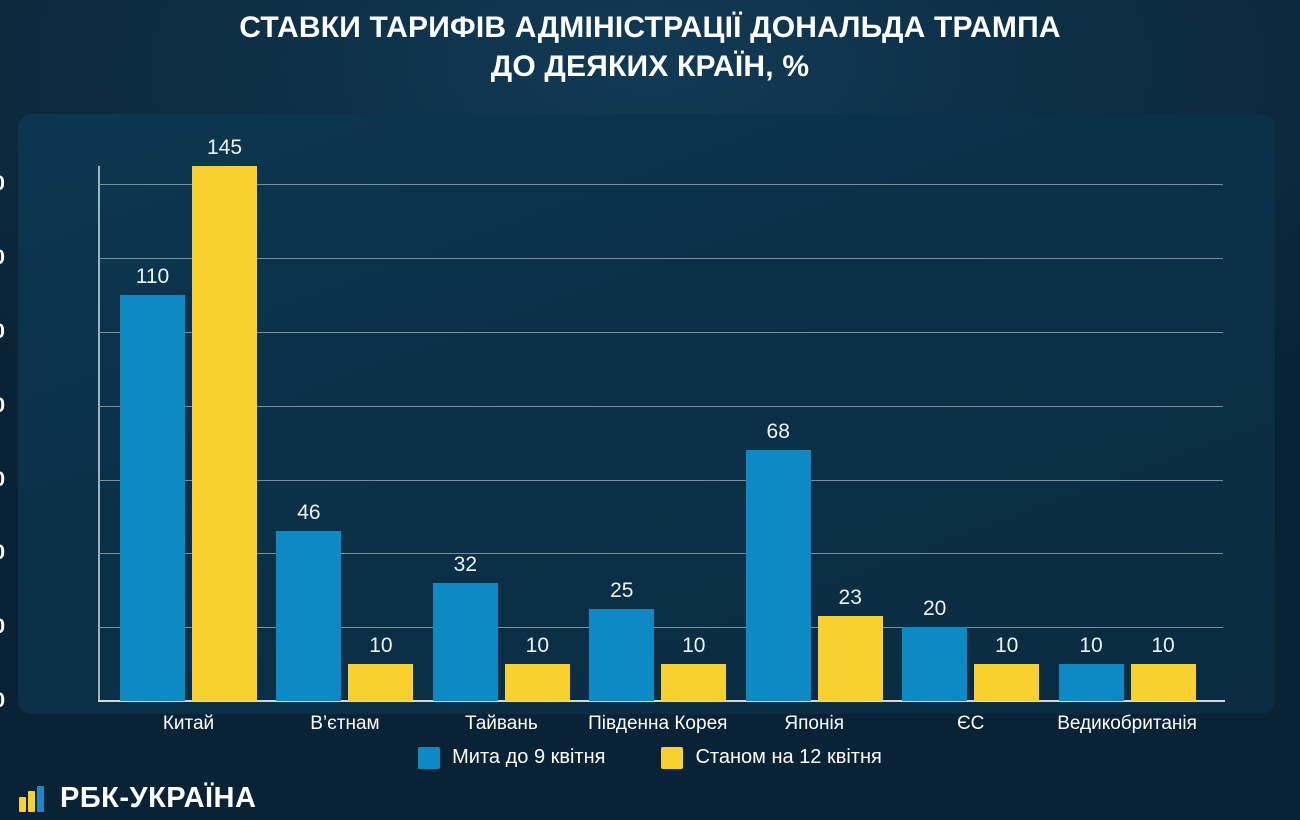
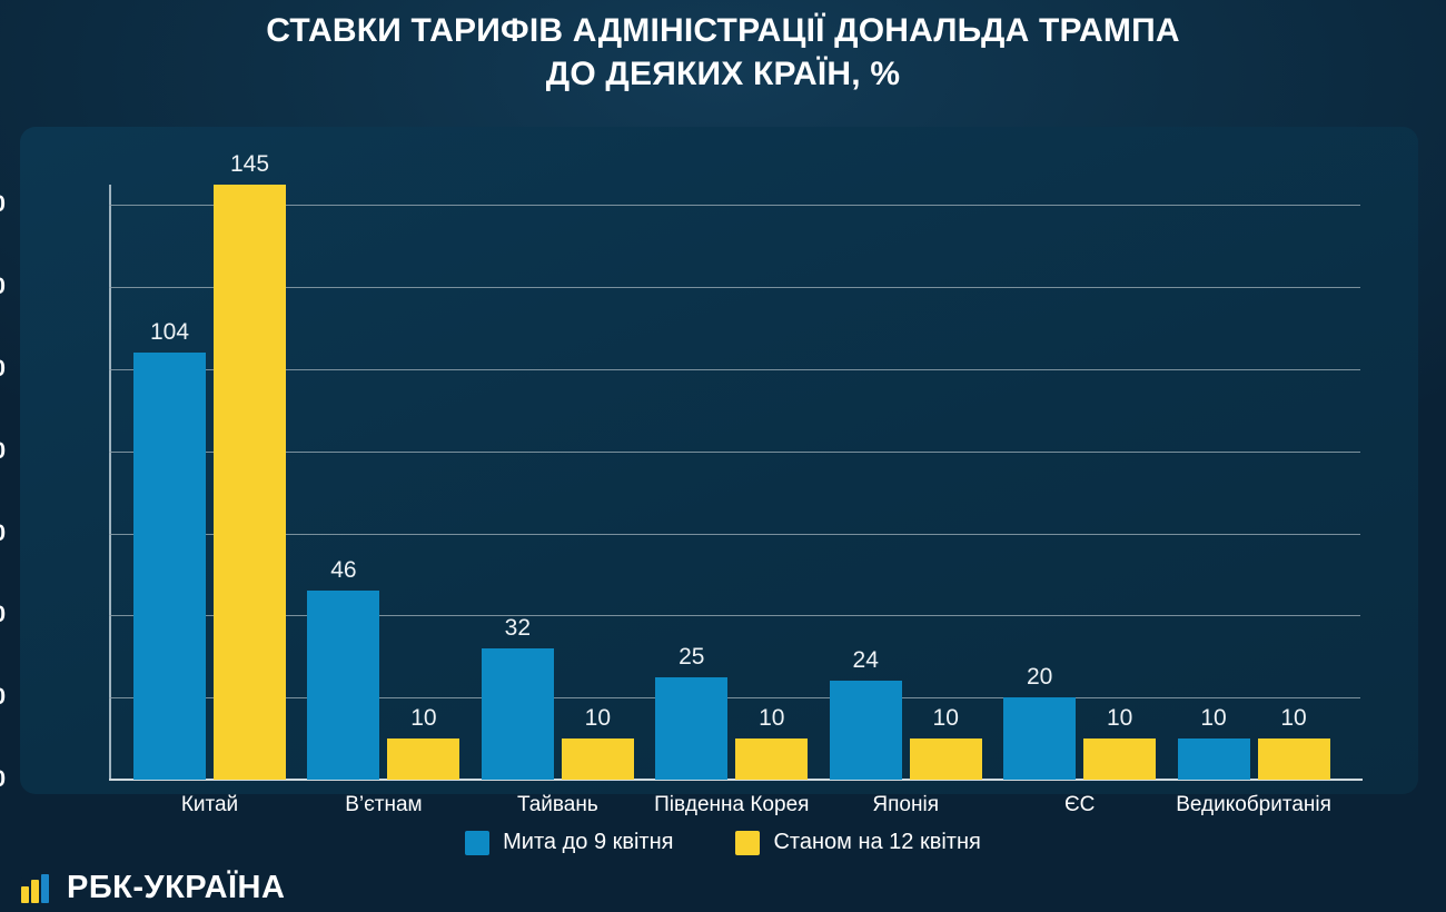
Мита до 9 квітня/Китай: 110 -> 104
Мита до 9 квітня/Японія: 68 -> 24
Станом на 12 квітня/Японія: 23 -> 10
